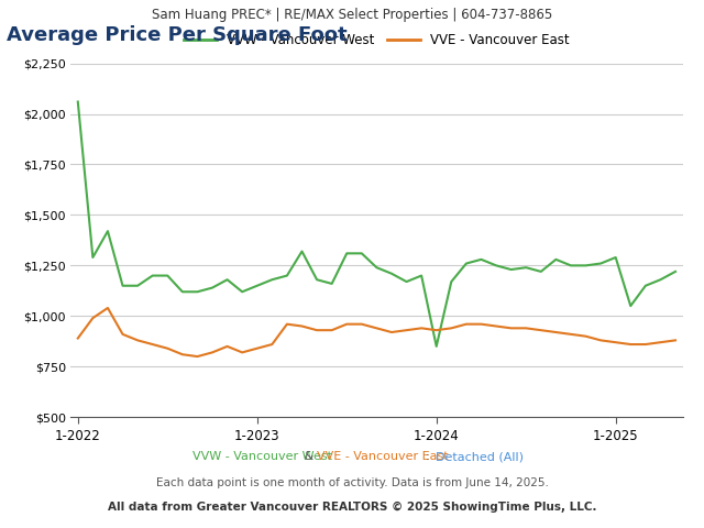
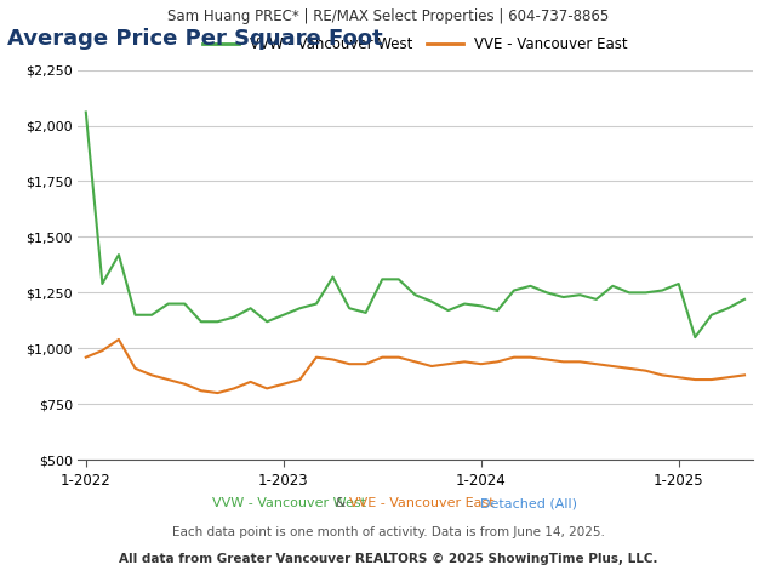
VVE - Vancouver East/1-2022: $890 -> $960
VVW - Vancouver West/1-2024: $850 -> $1,190
